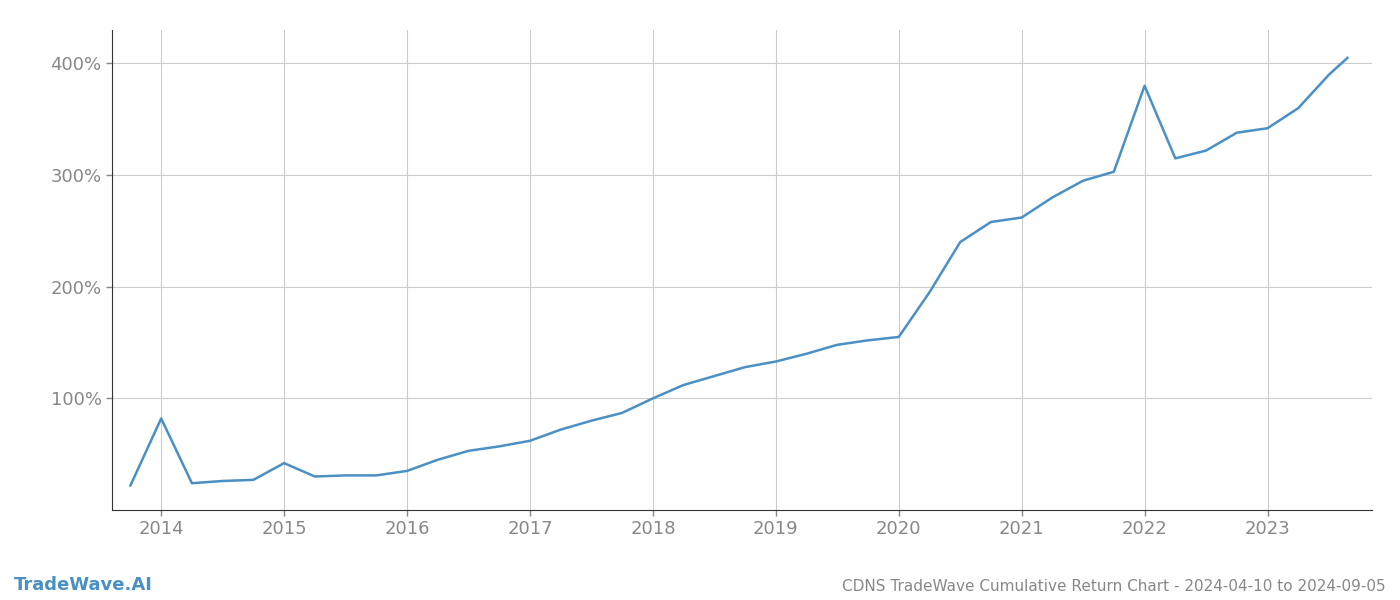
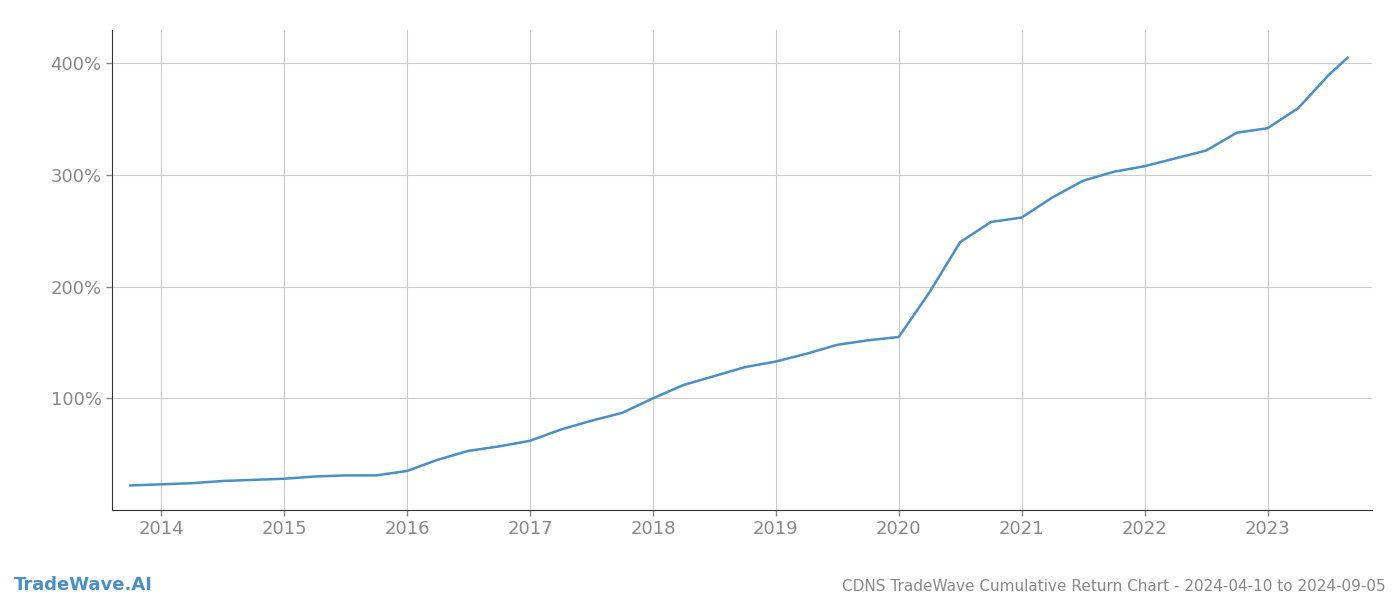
2014: 82% -> 23%
2015: 42% -> 28%
2022: 380% -> 308%
